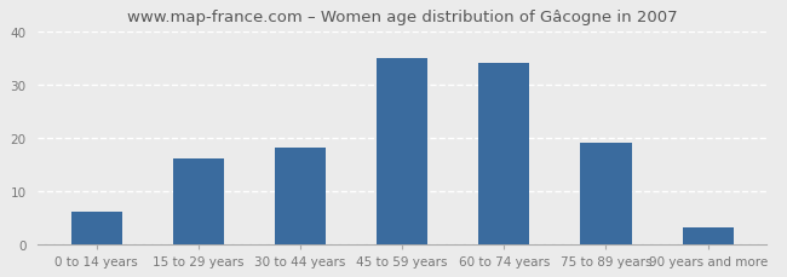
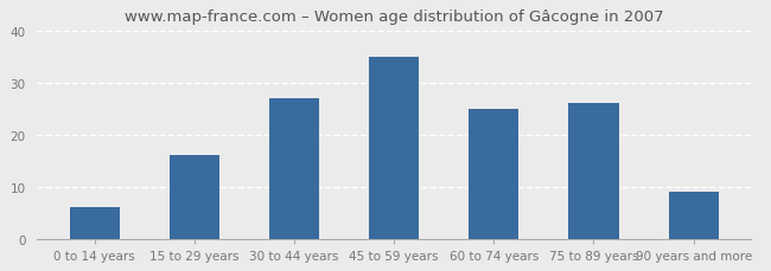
30 to 44 years: 18 -> 27
60 to 74 years: 34 -> 25
75 to 89 years: 19 -> 26
90 years and more: 3 -> 9
